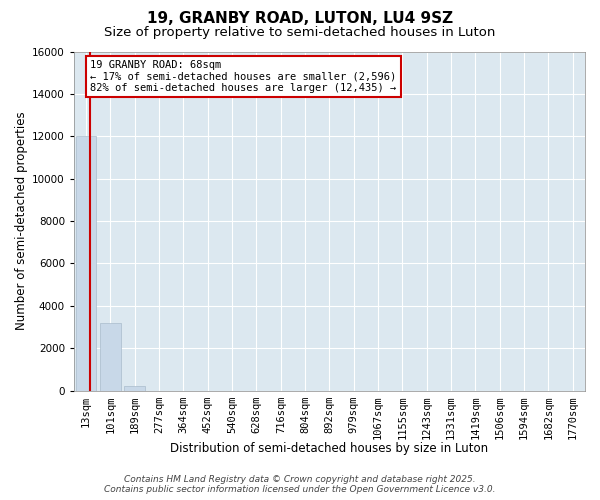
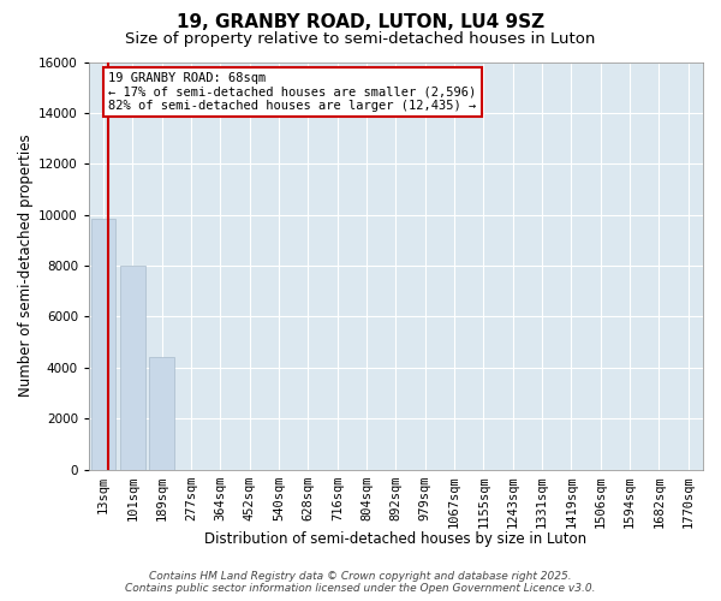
13sqm: 12000 -> 9850
101sqm: 3200 -> 8000
189sqm: 230 -> 4400
